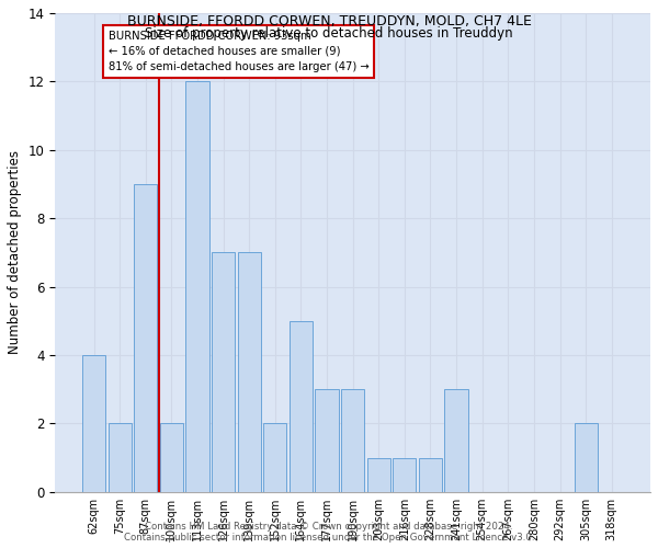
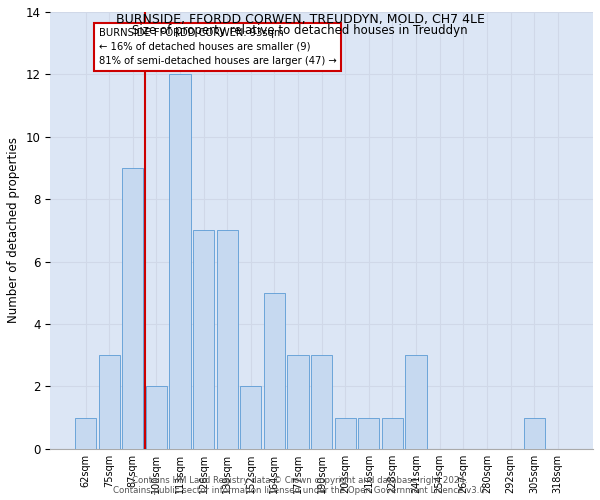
62sqm: 4 -> 1
75sqm: 2 -> 3
305sqm: 2 -> 1
